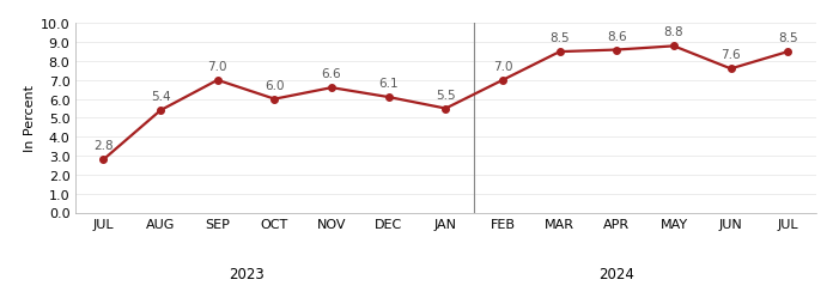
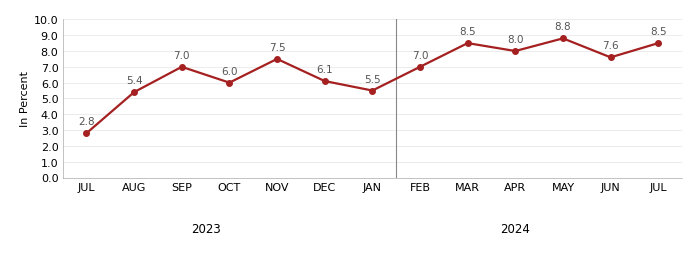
NOV: 6.6 -> 7.5
APR: 8.6 -> 8.0
